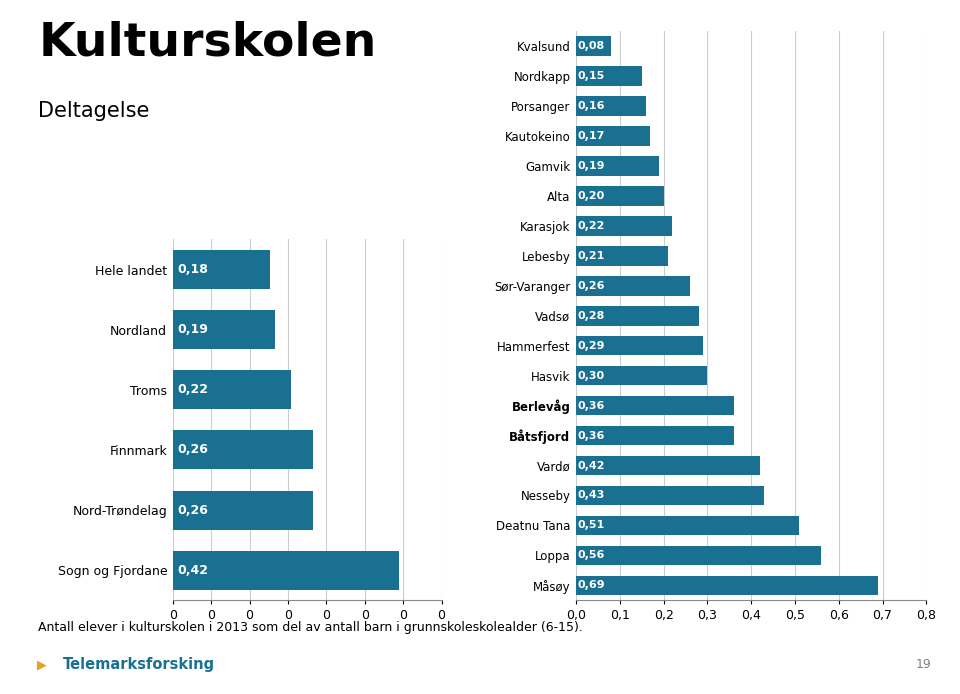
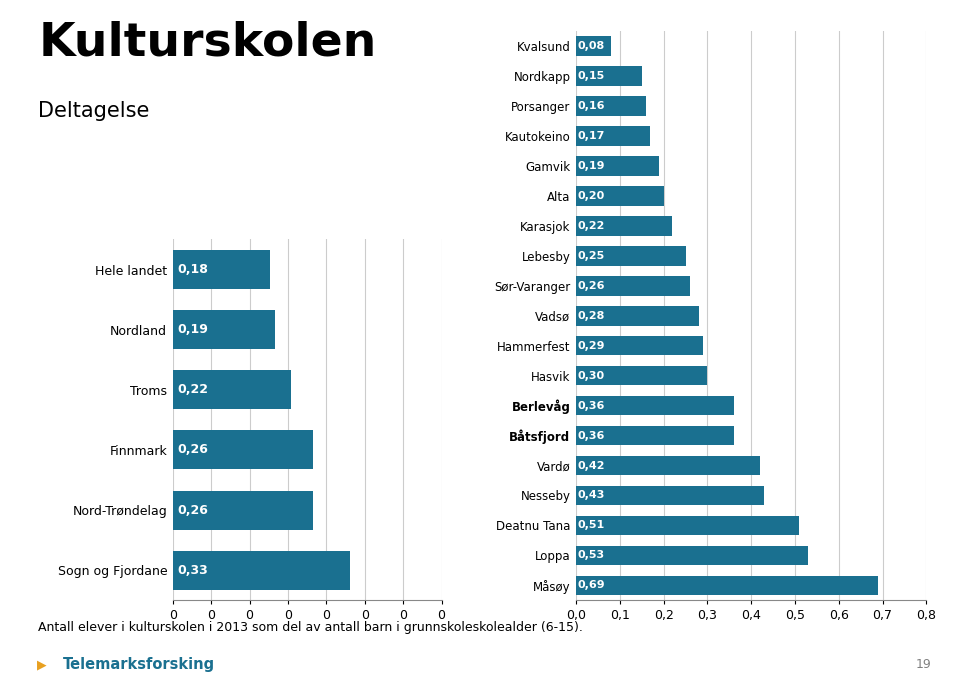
Lebesby: 0,21 -> 0,25
Loppa: 0,56 -> 0,53
Sogn og Fjordane: 0,42 -> 0,33
